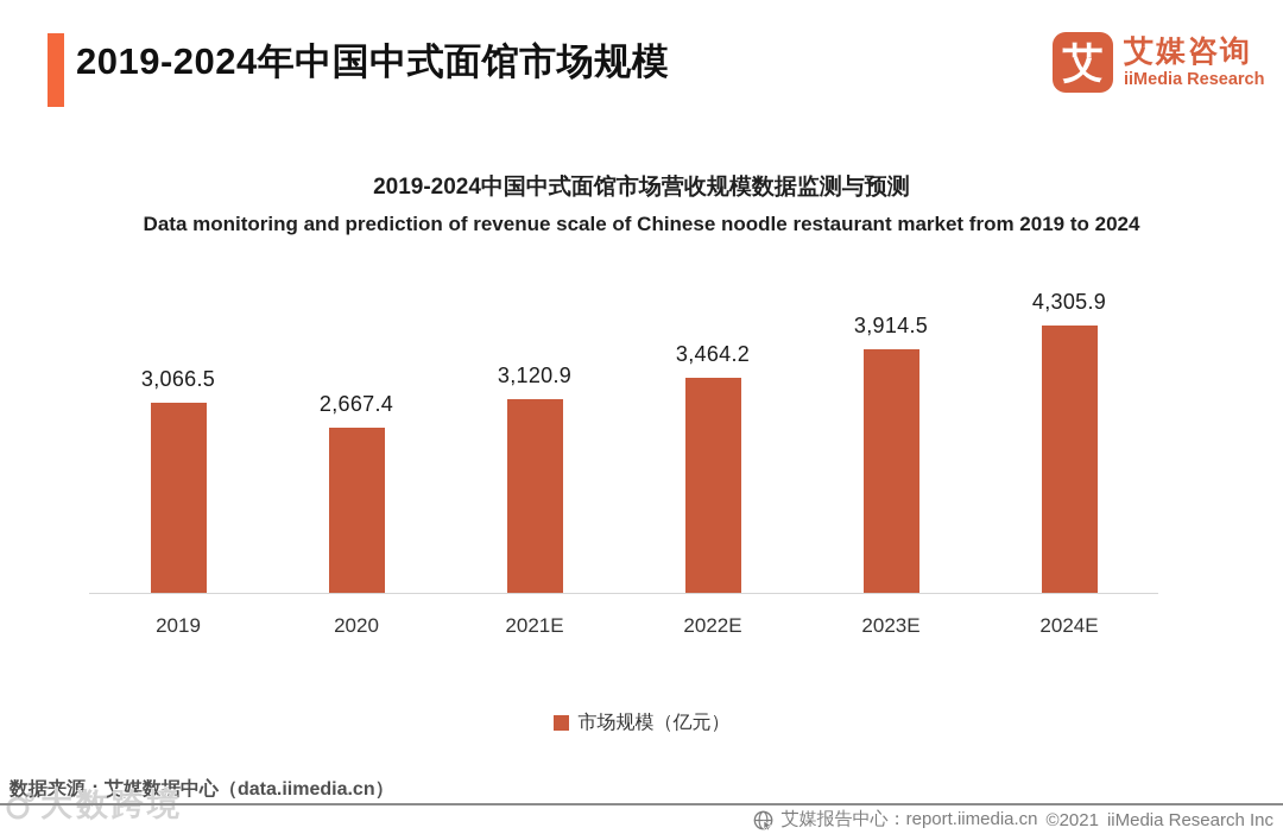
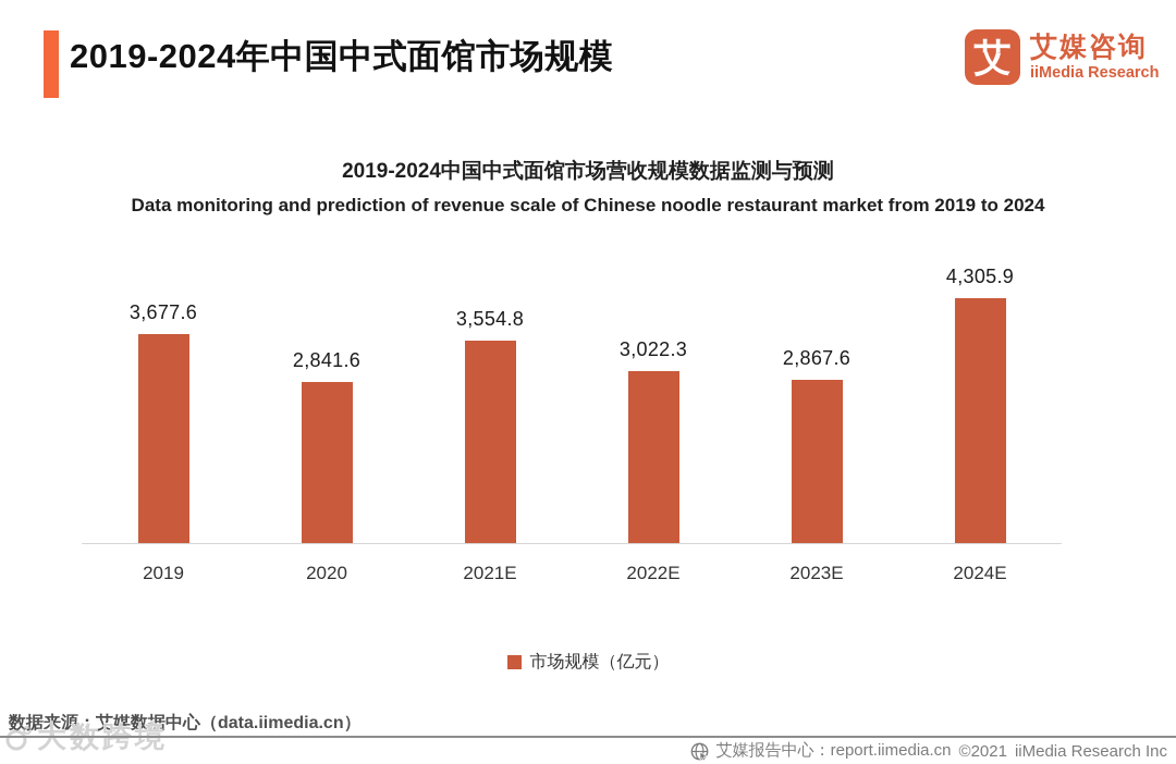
2019: 3,066.5 -> 3,677.6
2020: 2,667.4 -> 2,841.6
2021E: 3,120.9 -> 3,554.8
2022E: 3,464.2 -> 3,022.3
2023E: 3,914.5 -> 2,867.6
